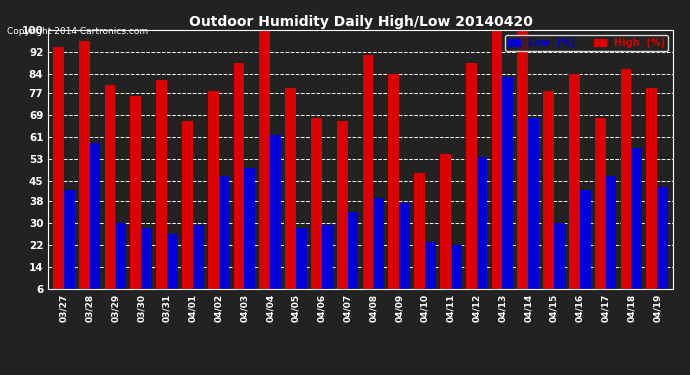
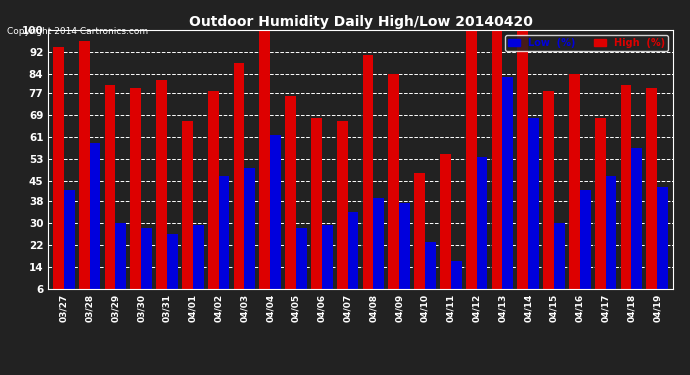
High (%)/03/30: 76 -> 79
High (%)/04/05: 79 -> 76
Low (%)/04/11: 22 -> 16
High (%)/04/12: 88 -> 100
High (%)/04/18: 86 -> 80
